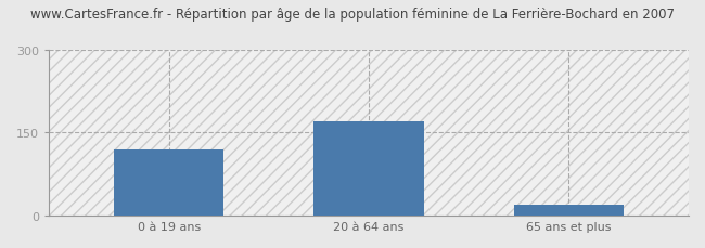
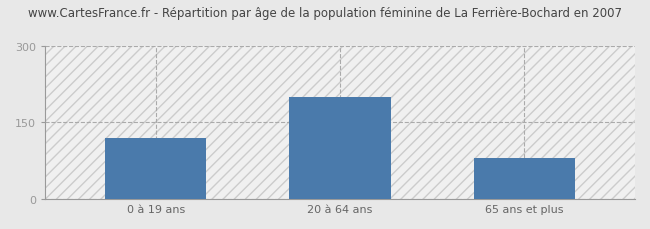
20 à 64 ans: 170 -> 200
65 ans et plus: 20 -> 80
